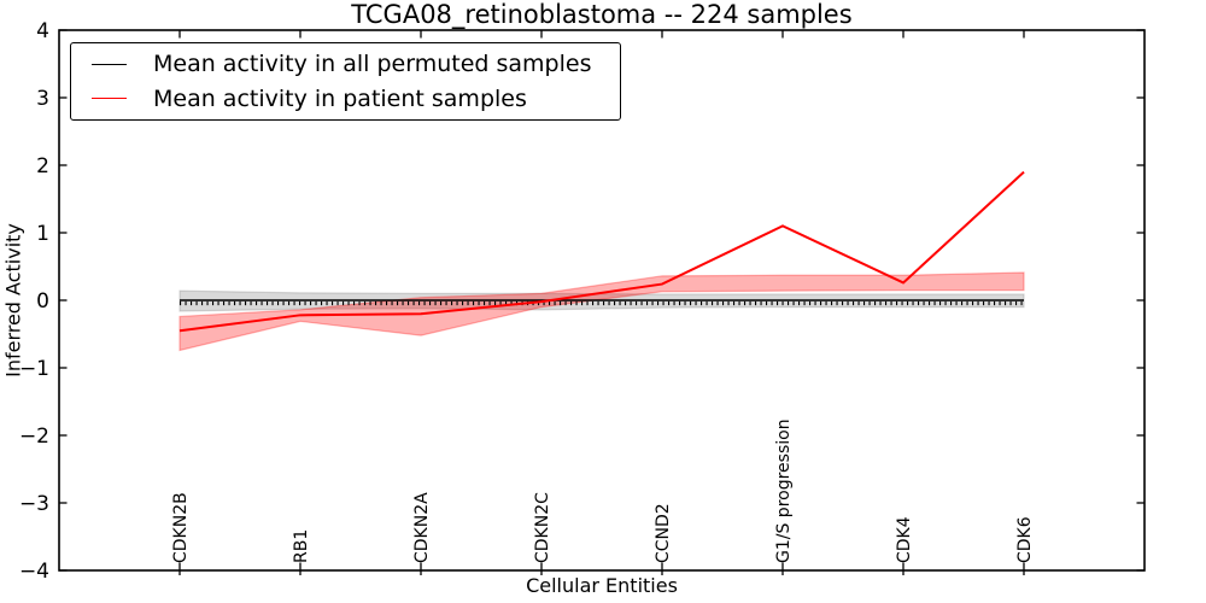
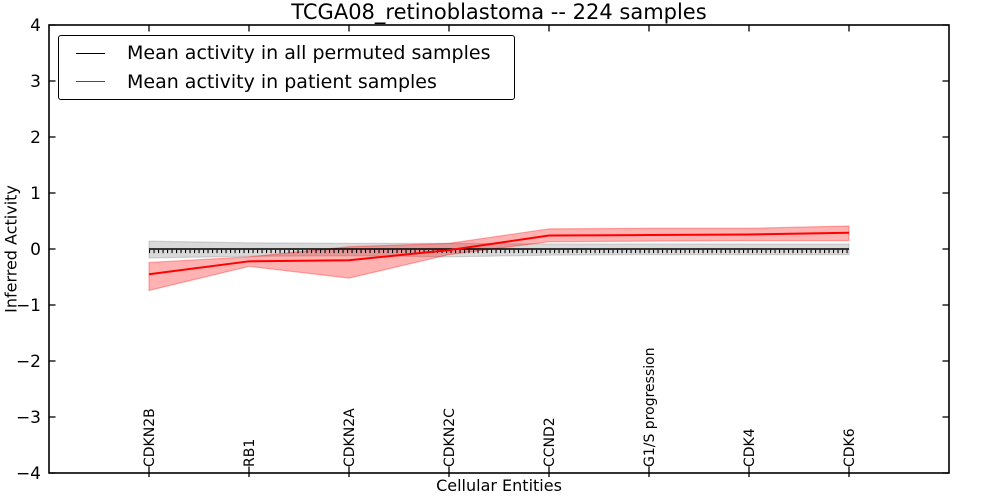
Mean activity in patient samples/G1/S progression: 1.1 -> 0.2
Mean activity in patient samples/CDK6: 1.9 -> 0.3
